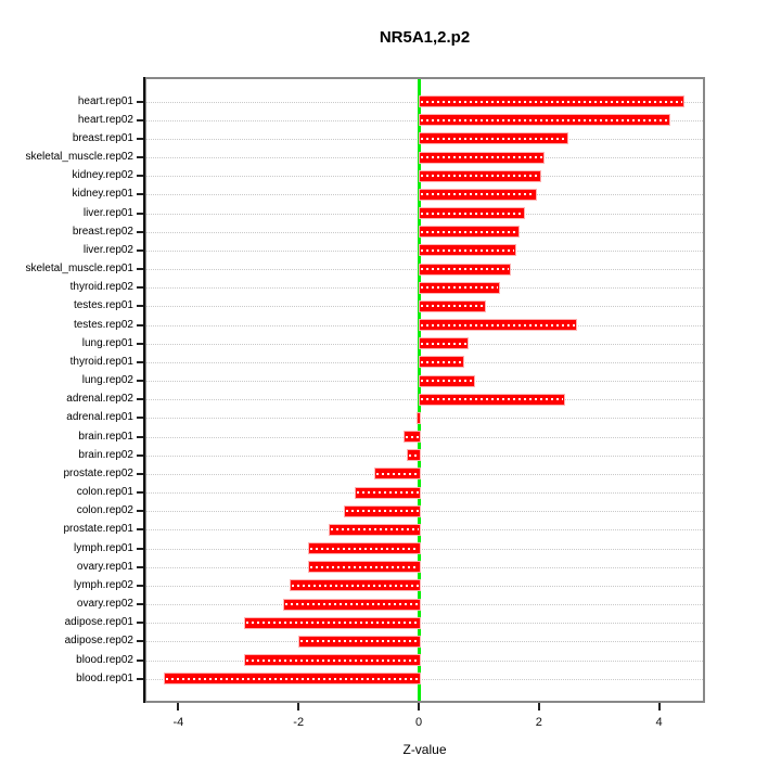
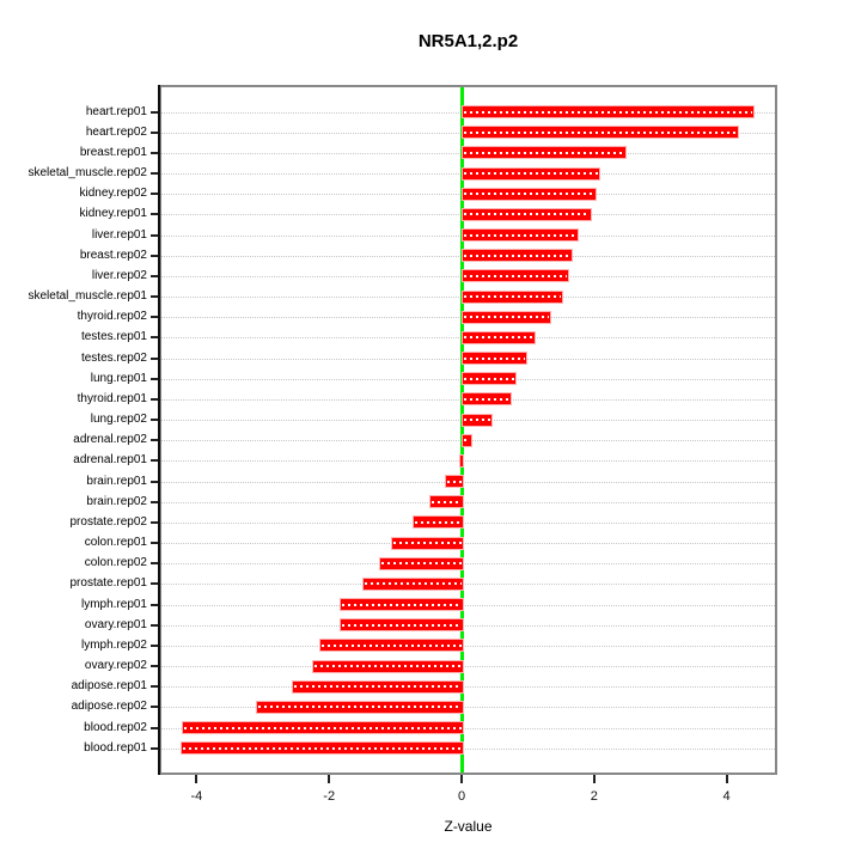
testes.rep02: 2.6 -> 1.0
lung.rep02: 0.9 -> 0.4
adrenal.rep02: 2.4 -> 0.1
brain.rep02: -0.2 -> -0.5
adipose.rep01: -2.9 -> -2.6
adipose.rep02: -2.0 -> -3.1
blood.rep02: -2.9 -> -4.2
